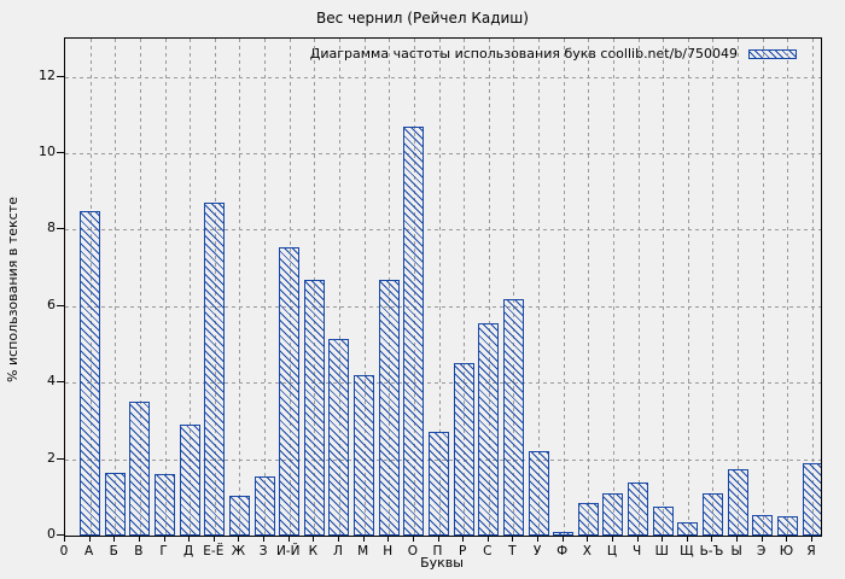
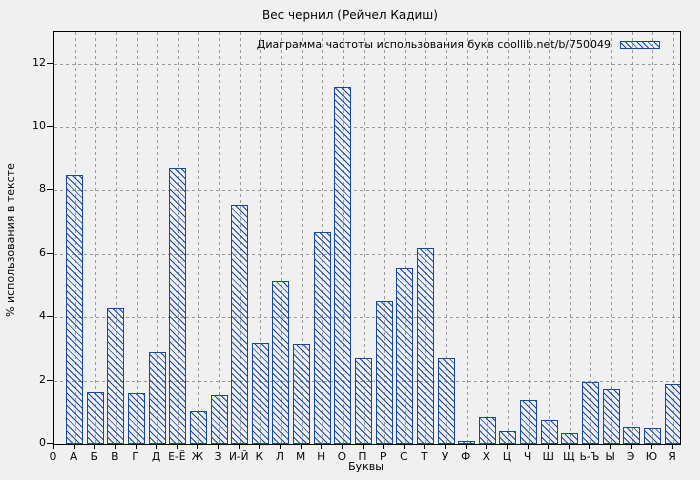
В: 3.5 -> 4.3
К: 6.7 -> 3.2
М: 4.2 -> 3.1
О: 10.7 -> 11.2
У: 2.2 -> 2.7
Ц: 1.1 -> 0.4
Ь-Ъ: 1.1 -> 1.9
